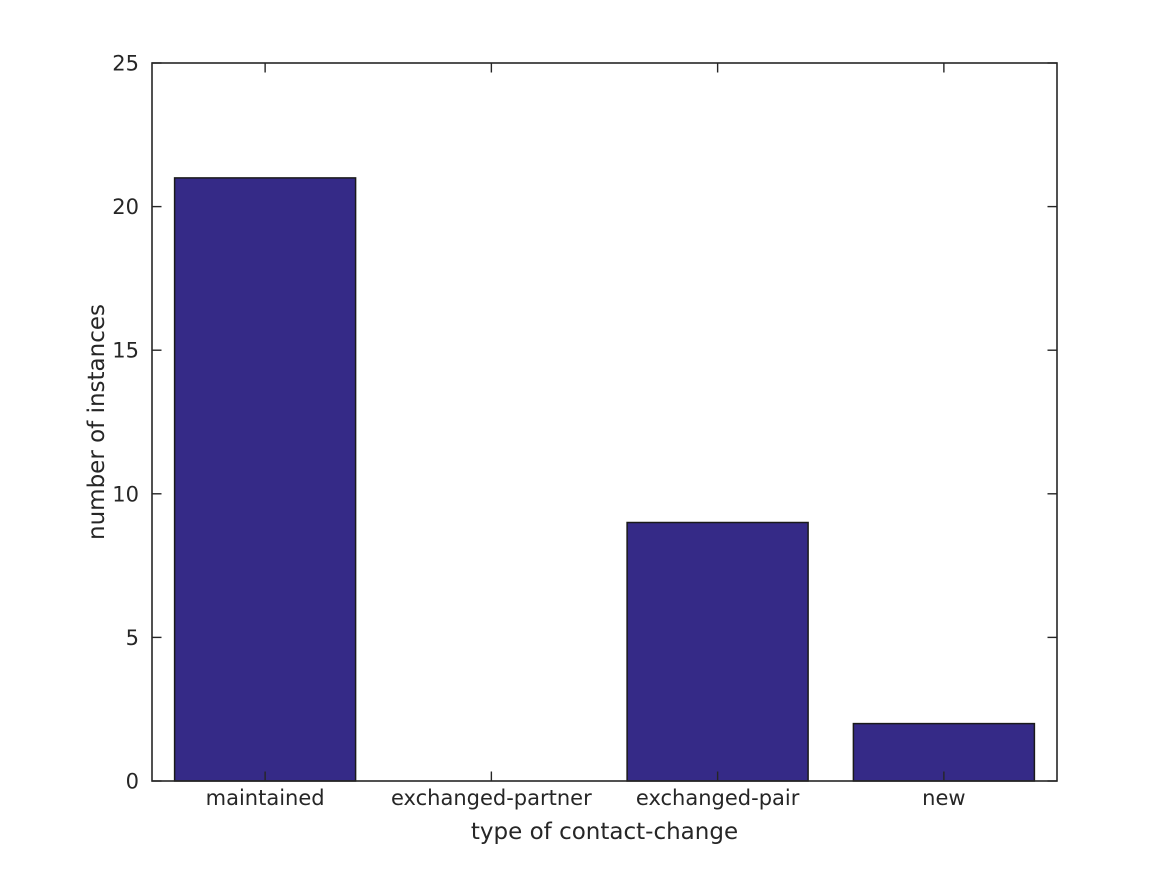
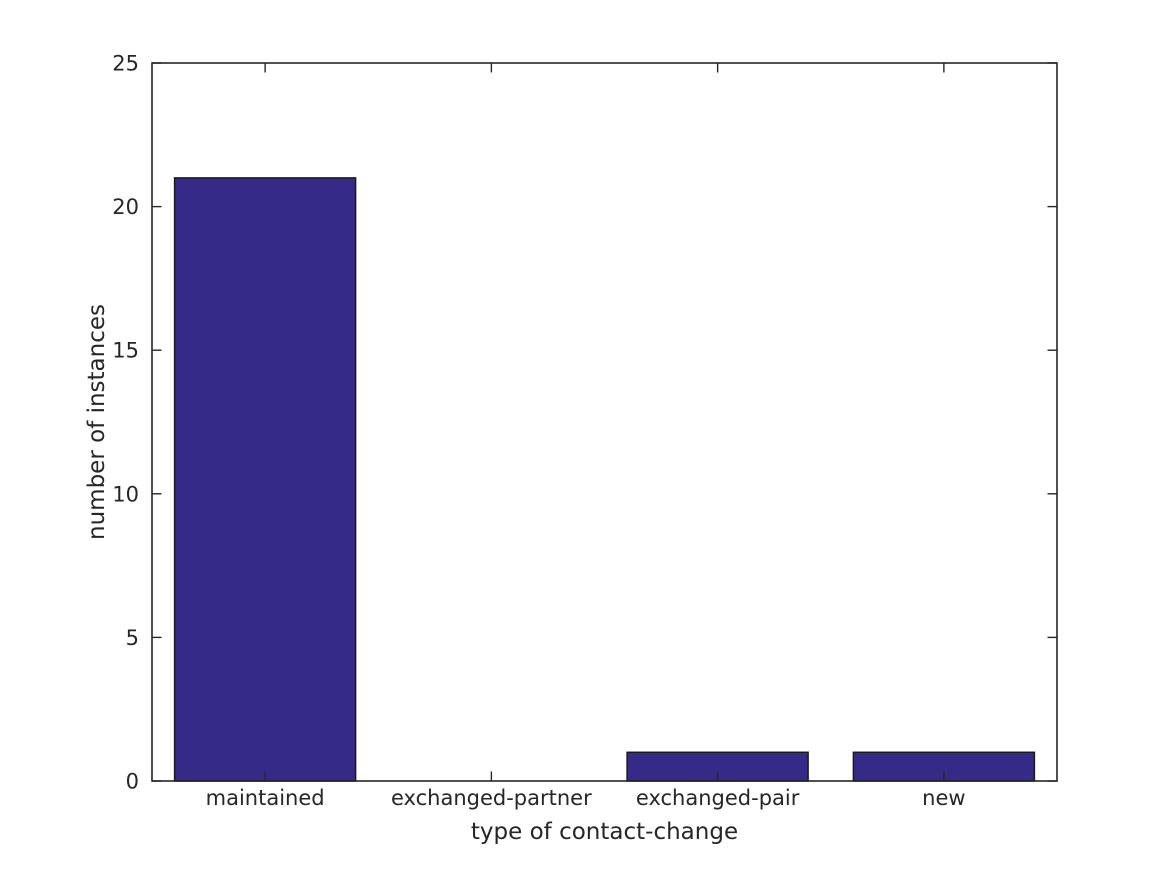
exchanged-pair: 9 -> 1
new: 2 -> 1
